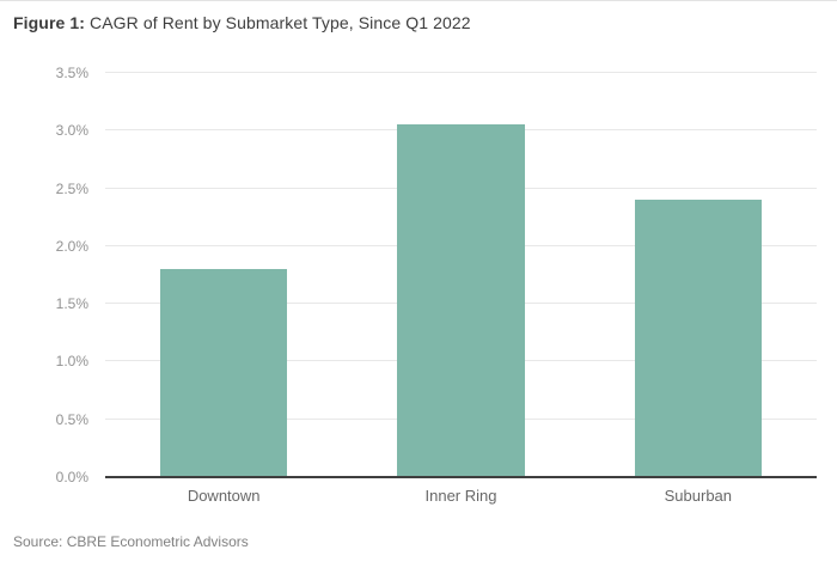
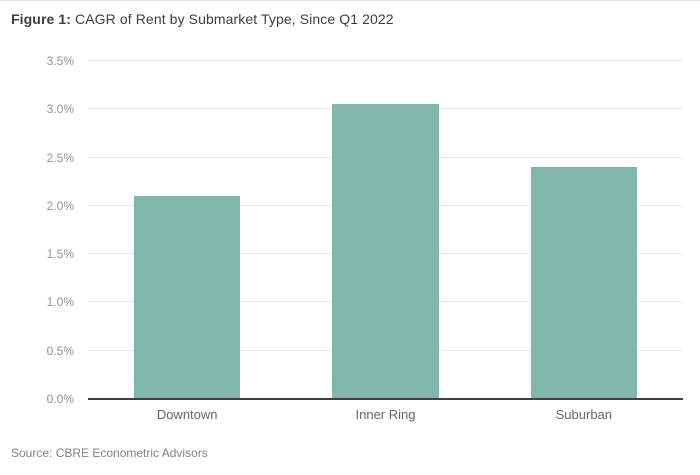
Downtown: 1.8% -> 2.1%
